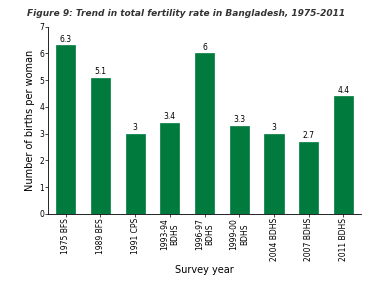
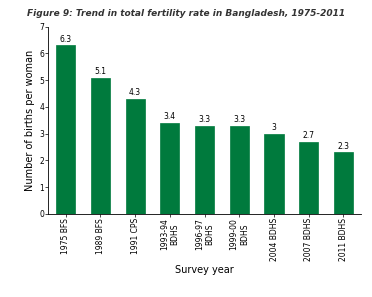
1991 CPS: 3 -> 4.3
1996-97 BDHS: 6 -> 3.3
2011 BDHS: 4.4 -> 2.3
